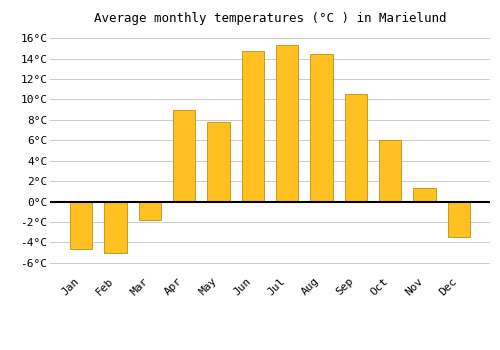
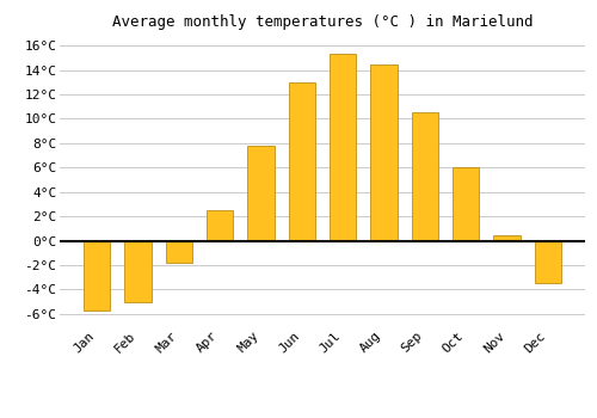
Jan: -4.6°C -> -5.7°C
Apr: 9.0°C -> 2.5°C
Jun: 14.7°C -> 13.0°C
Nov: 1.3°C -> 0.4°C
